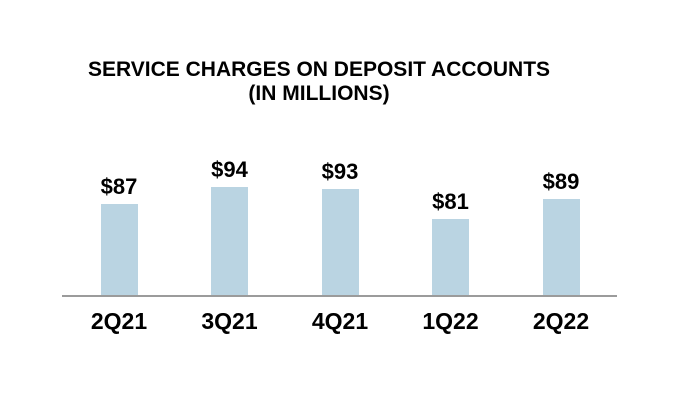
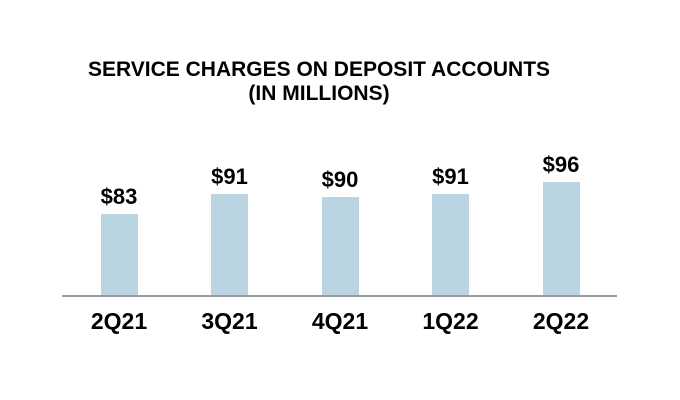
2Q21: $87 -> $83
3Q21: $94 -> $91
4Q21: $93 -> $90
1Q22: $81 -> $91
2Q22: $89 -> $96
